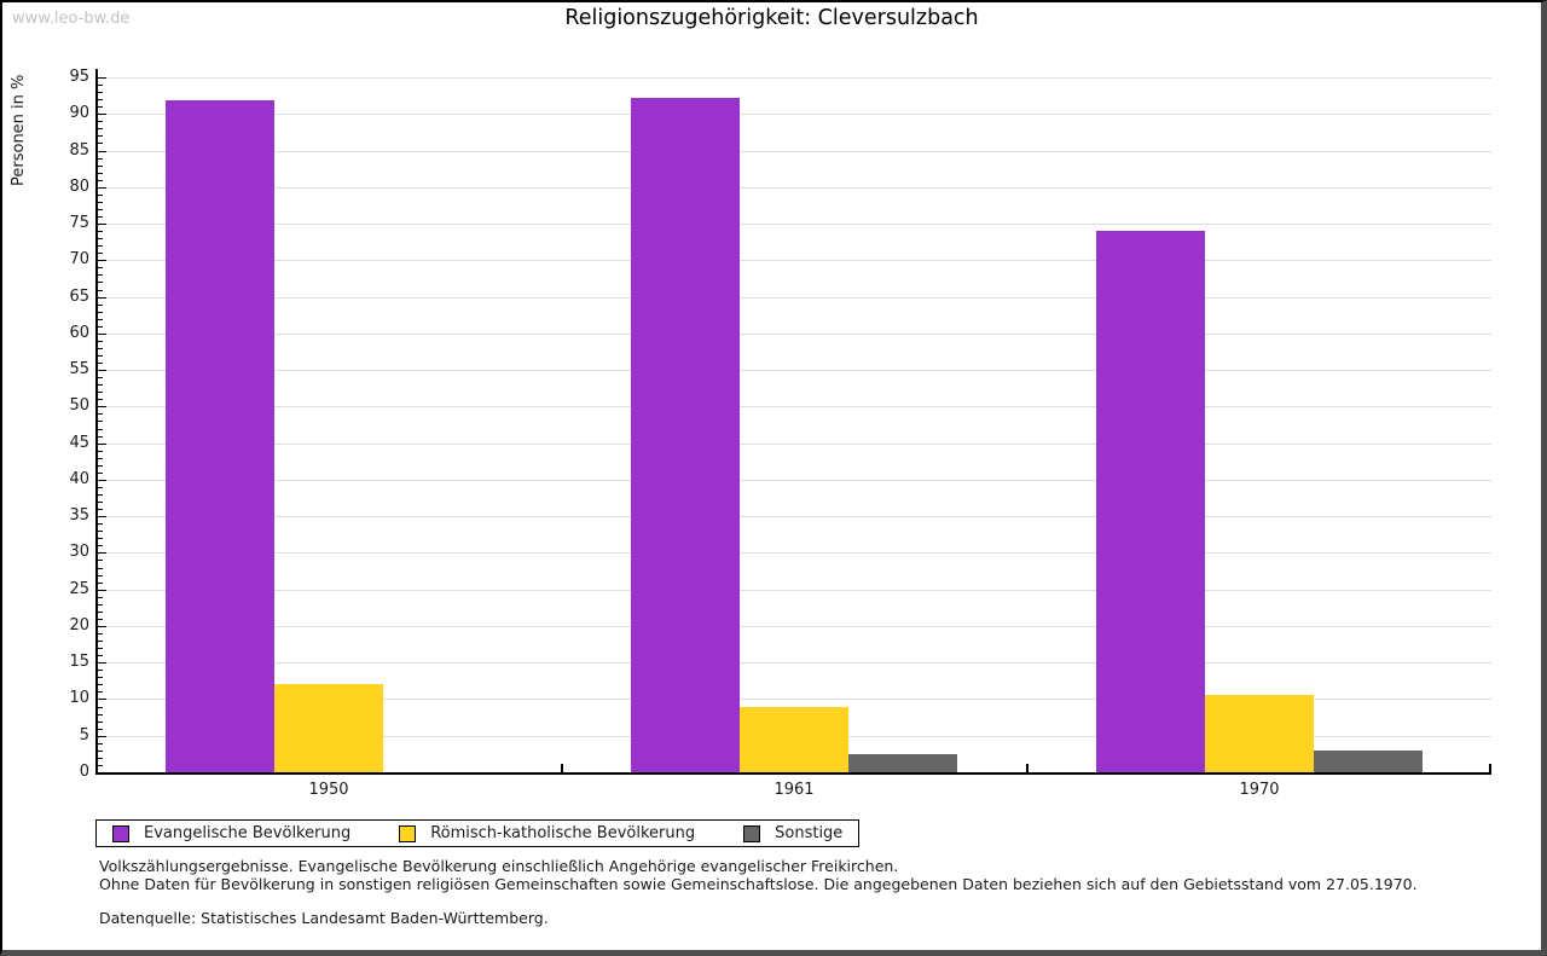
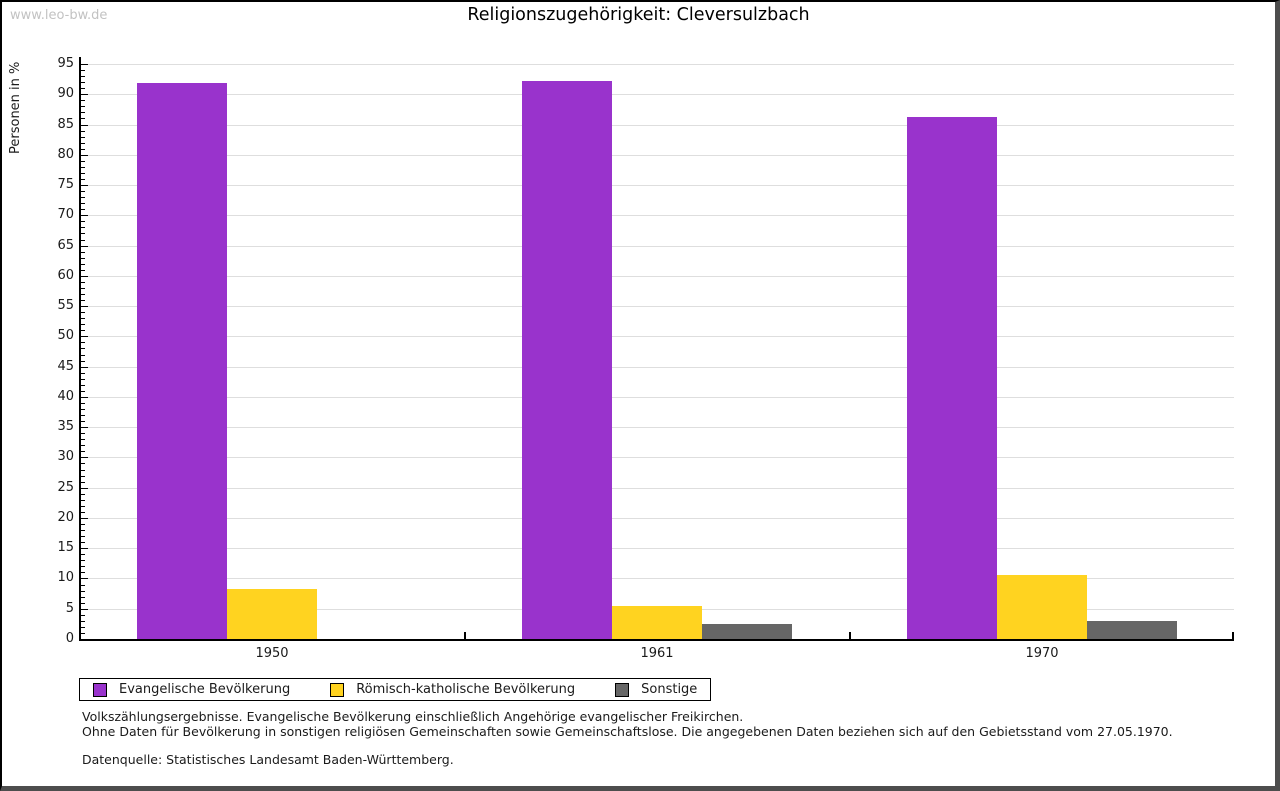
Römisch-katholische Bevölkerung/1950: 12 -> 8
Römisch-katholische Bevölkerung/1961: 9 -> 5
Evangelische Bevölkerung/1970: 74 -> 86
